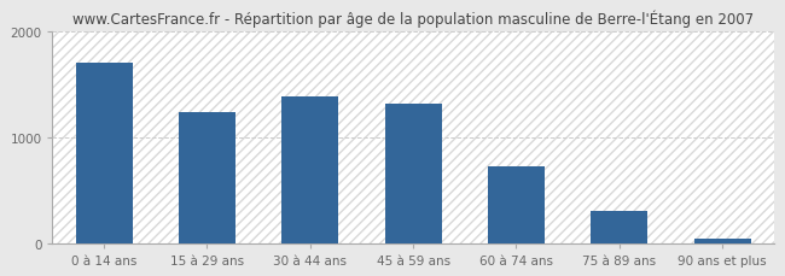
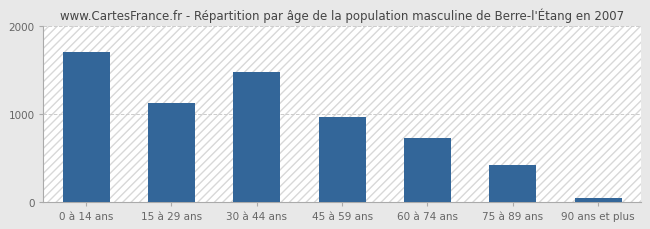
15 à 29 ans: 1230 -> 1120
30 à 44 ans: 1380 -> 1480
45 à 59 ans: 1310 -> 960
75 à 89 ans: 300 -> 420
